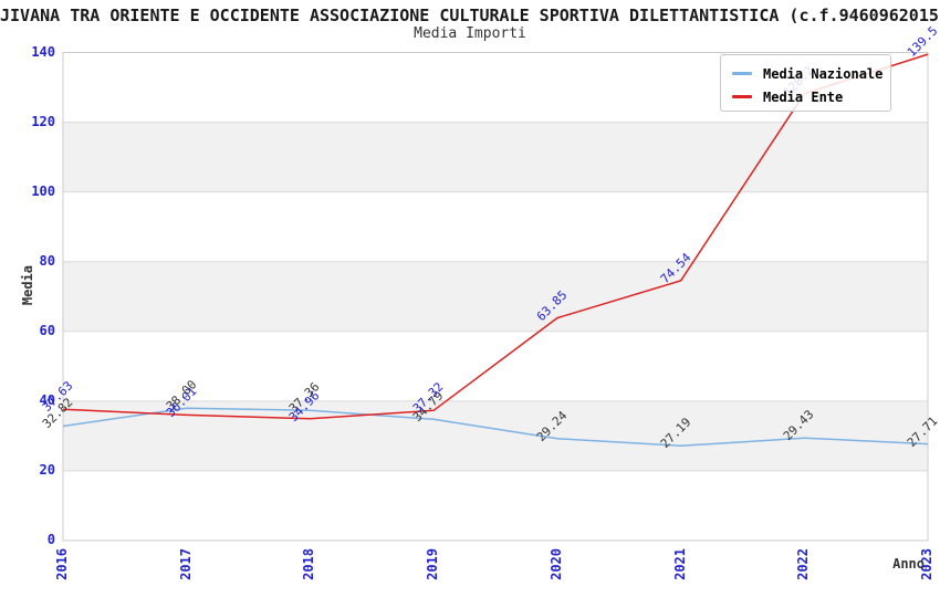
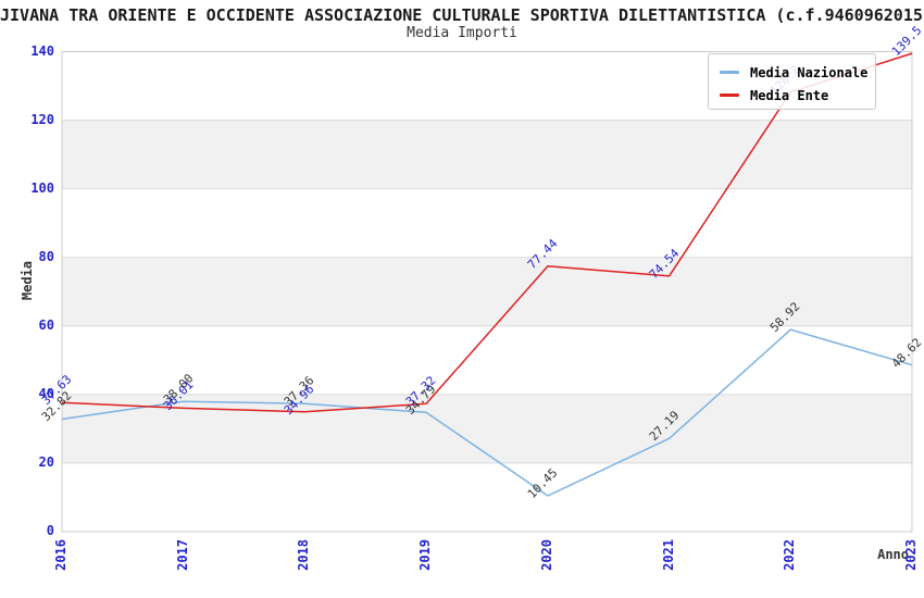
Media Nazionale/2020: 29.24 -> 10.45
Media Ente/2020: 63.85 -> 77.44
Media Nazionale/2022: 29.43 -> 58.92
Media Nazionale/2023: 27.71 -> 48.62
